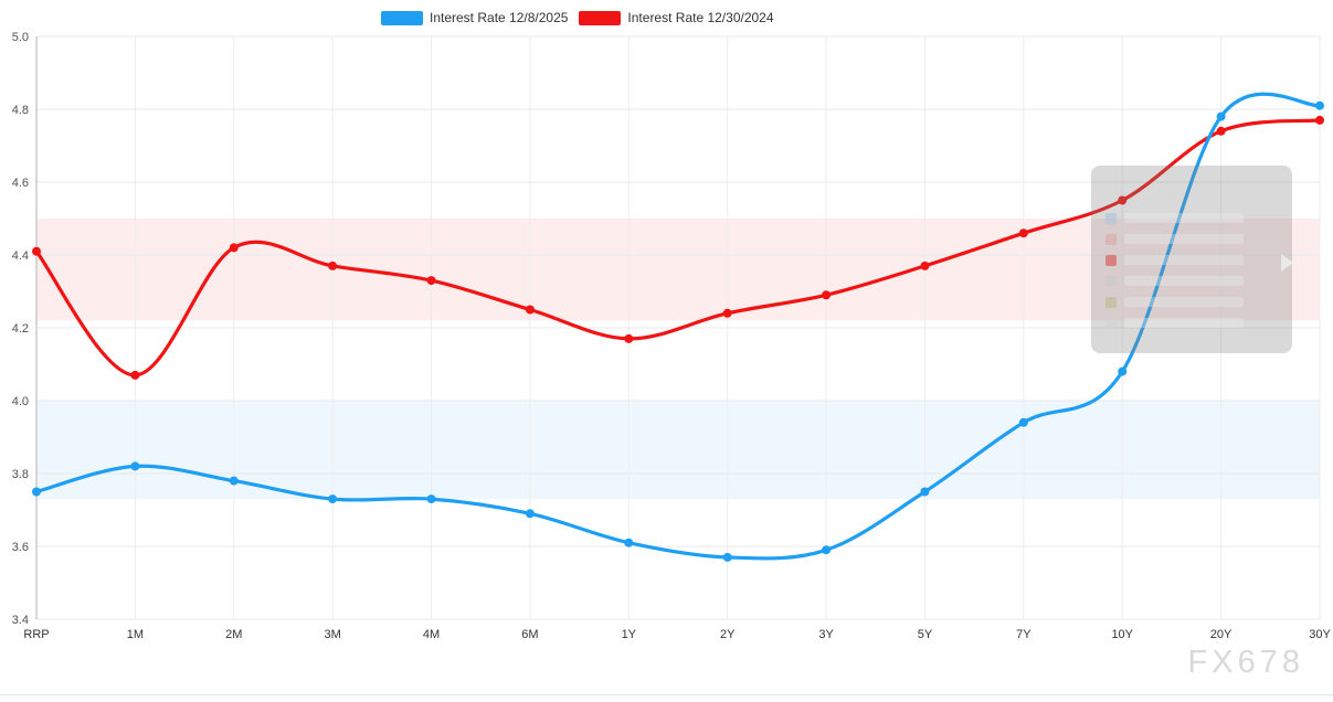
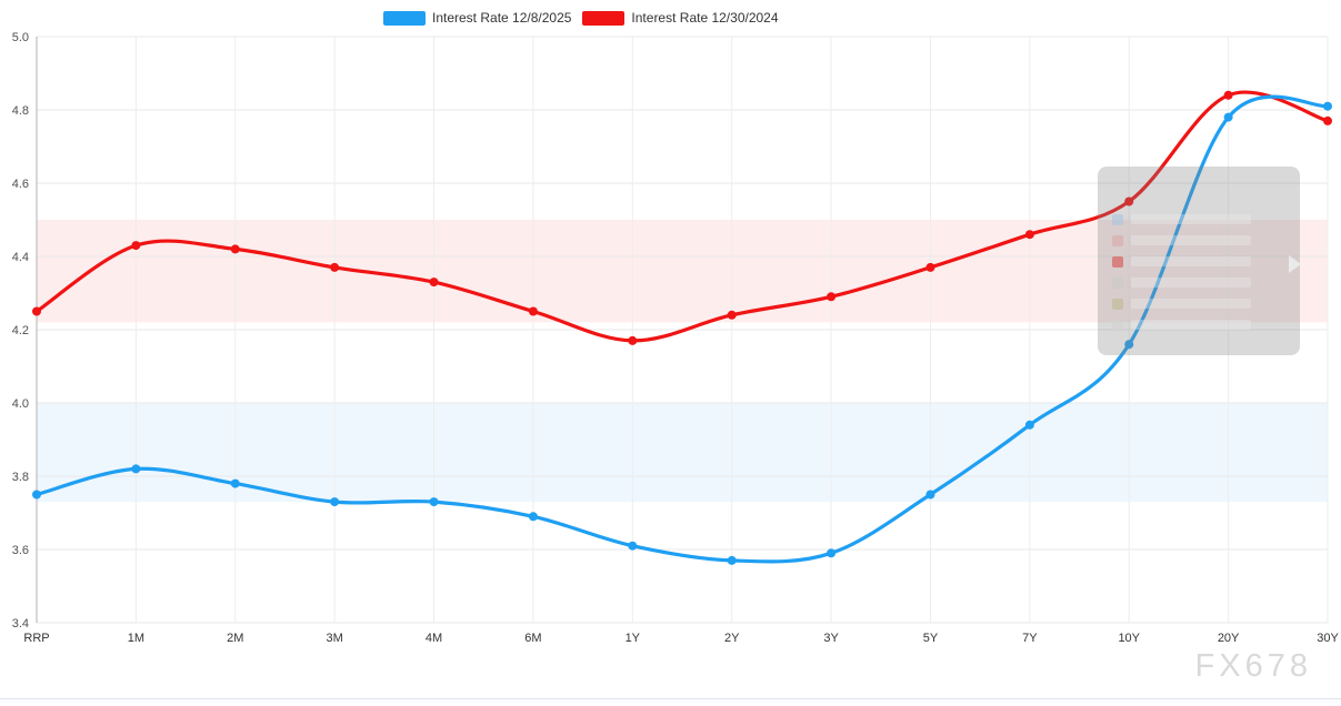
Interest Rate 12/30/2024/RRP: 4.41 -> 4.25
Interest Rate 12/30/2024/1M: 4.07 -> 4.43
Interest Rate 12/8/2025/10Y: 4.08 -> 4.16
Interest Rate 12/30/2024/20Y: 4.74 -> 4.84
